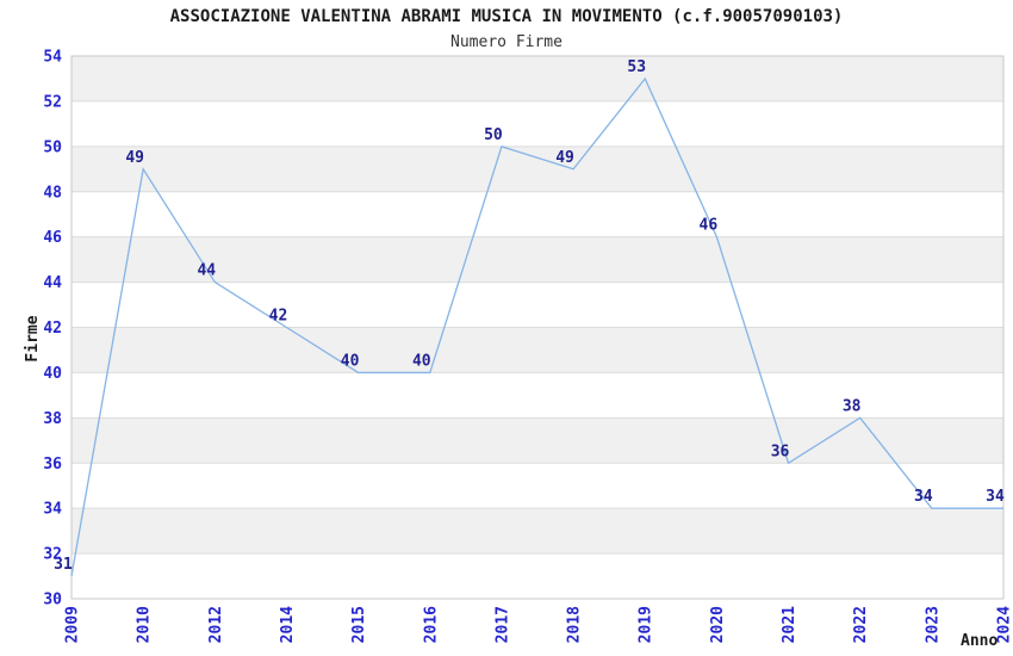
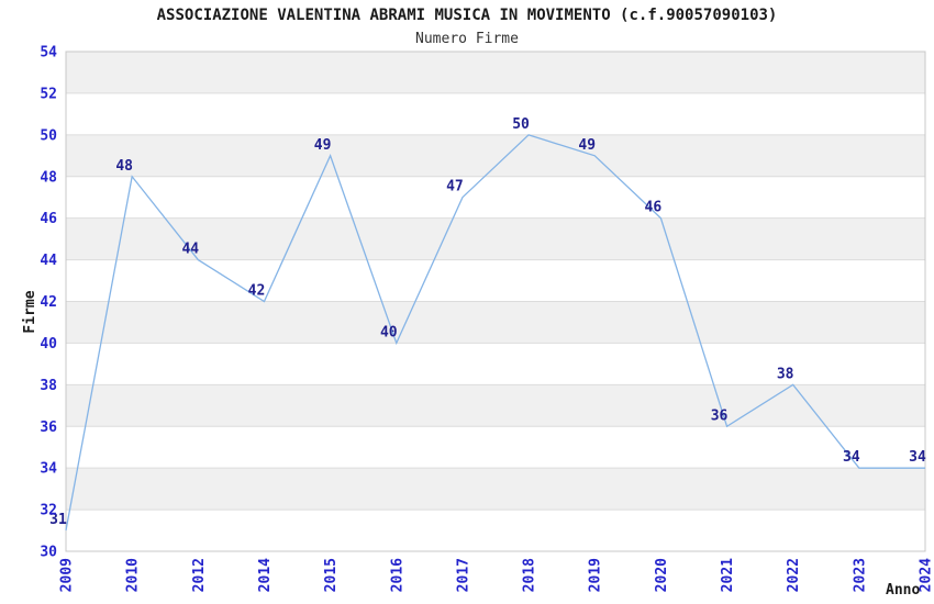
2010: 49 -> 48
2015: 40 -> 49
2017: 50 -> 47
2018: 49 -> 50
2019: 53 -> 49
